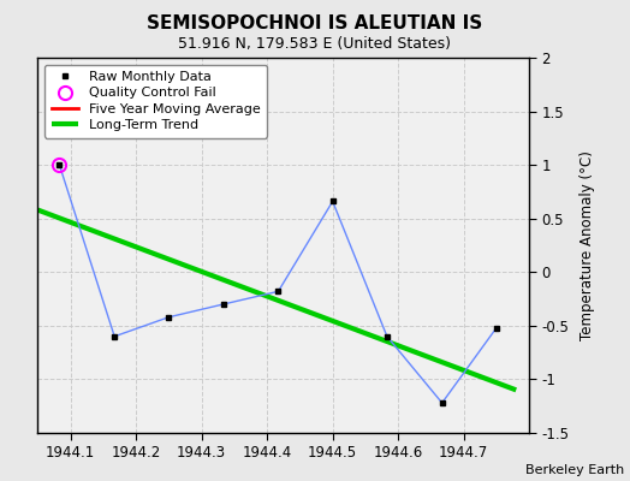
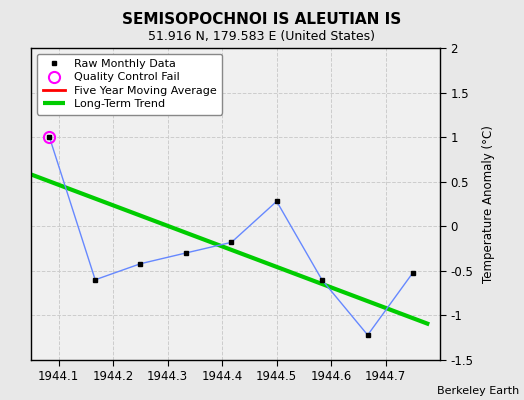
1944.5: 0.66 -> 0.28
